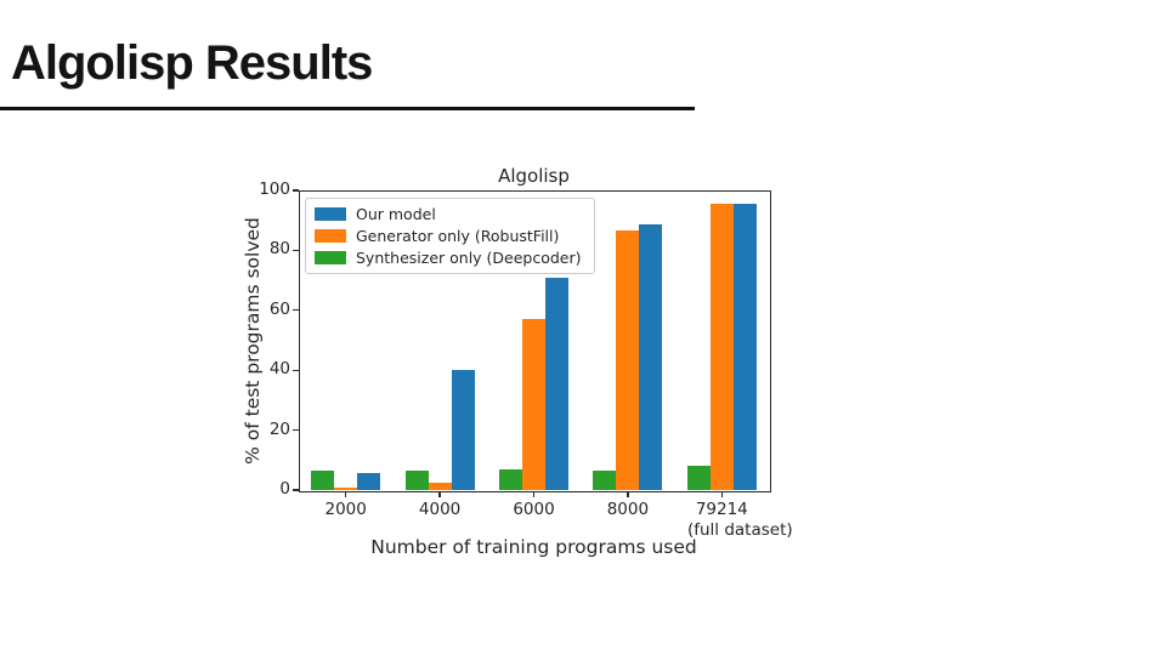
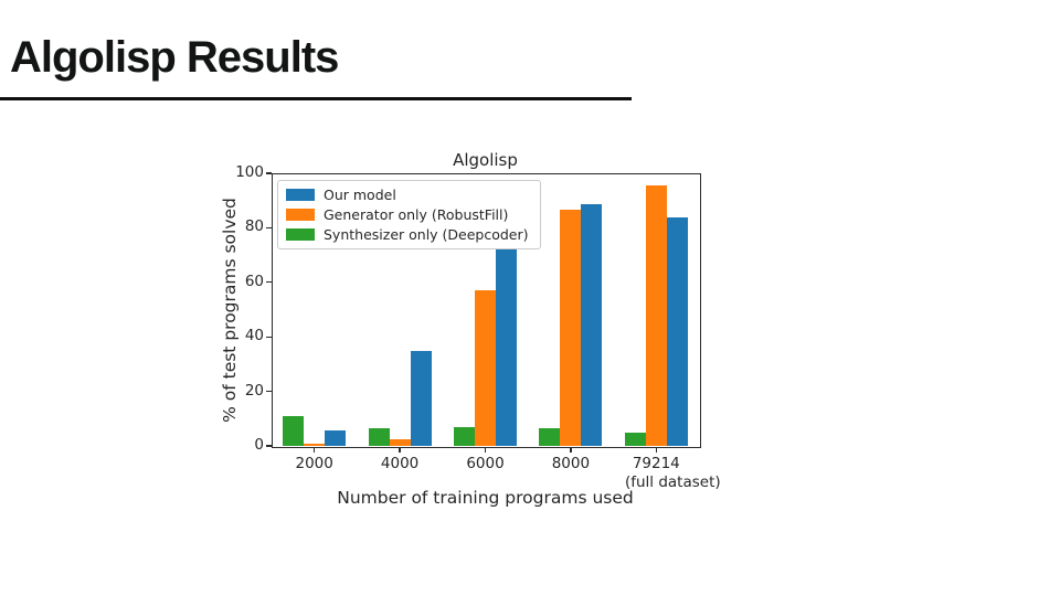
Synthesizer only (Deepcoder)/2000: 6 -> 11
Our model/4000: 40 -> 35
Our model/6000: 71 -> 93
Our model/79214: 96 -> 84
Synthesizer only (Deepcoder)/79214: 8 -> 5
